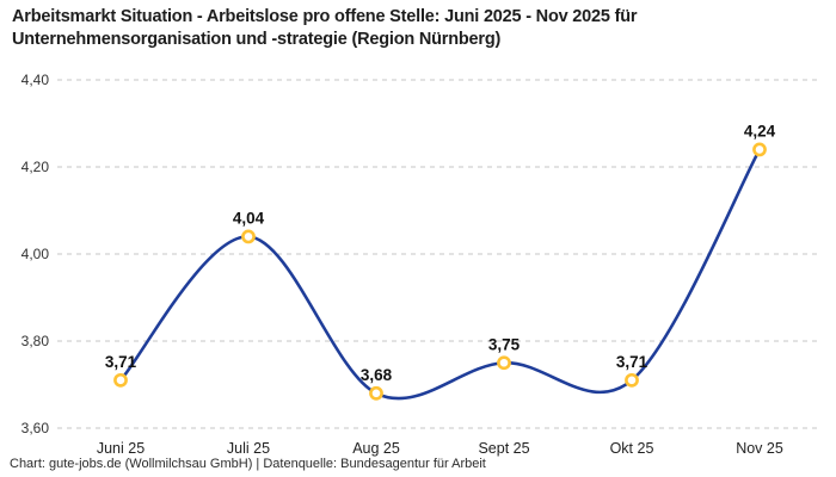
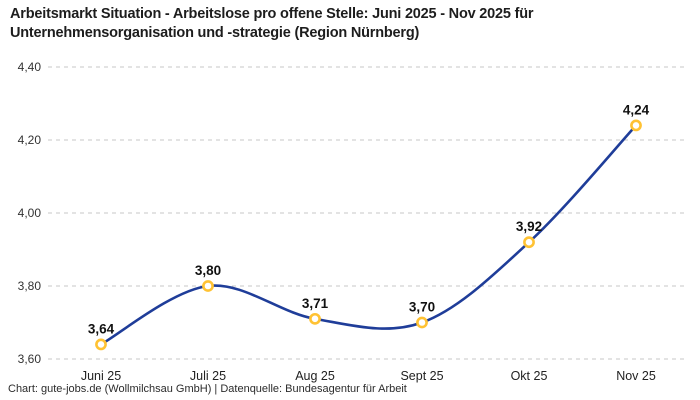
Juni 25: 3,71 -> 3,64
Juli 25: 4,04 -> 3,80
Aug 25: 3,68 -> 3,71
Sept 25: 3,75 -> 3,70
Okt 25: 3,71 -> 3,92
